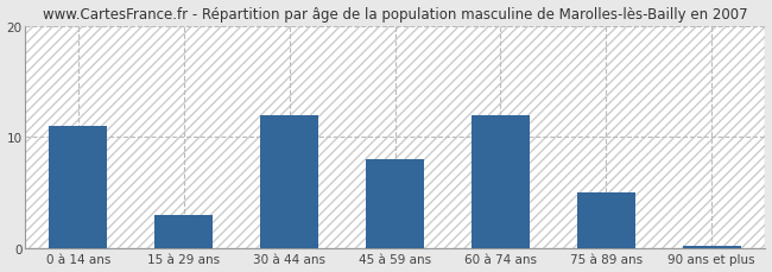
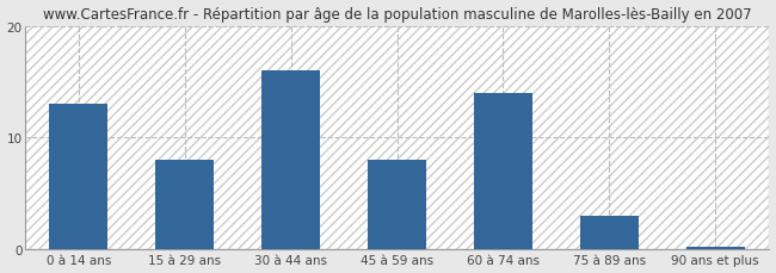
0 à 14 ans: 11.0 -> 13.0
15 à 29 ans: 3.0 -> 8.0
30 à 44 ans: 12.0 -> 16.0
60 à 74 ans: 12.0 -> 14.0
75 à 89 ans: 5.0 -> 3.0
